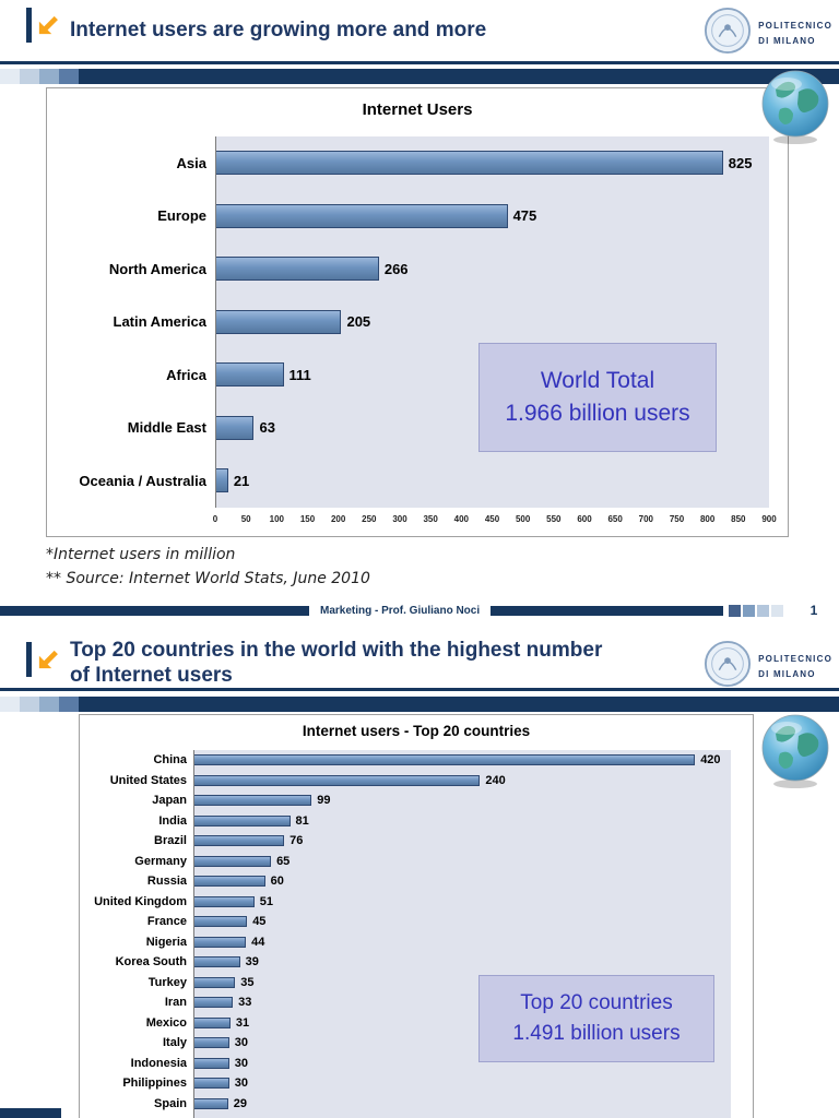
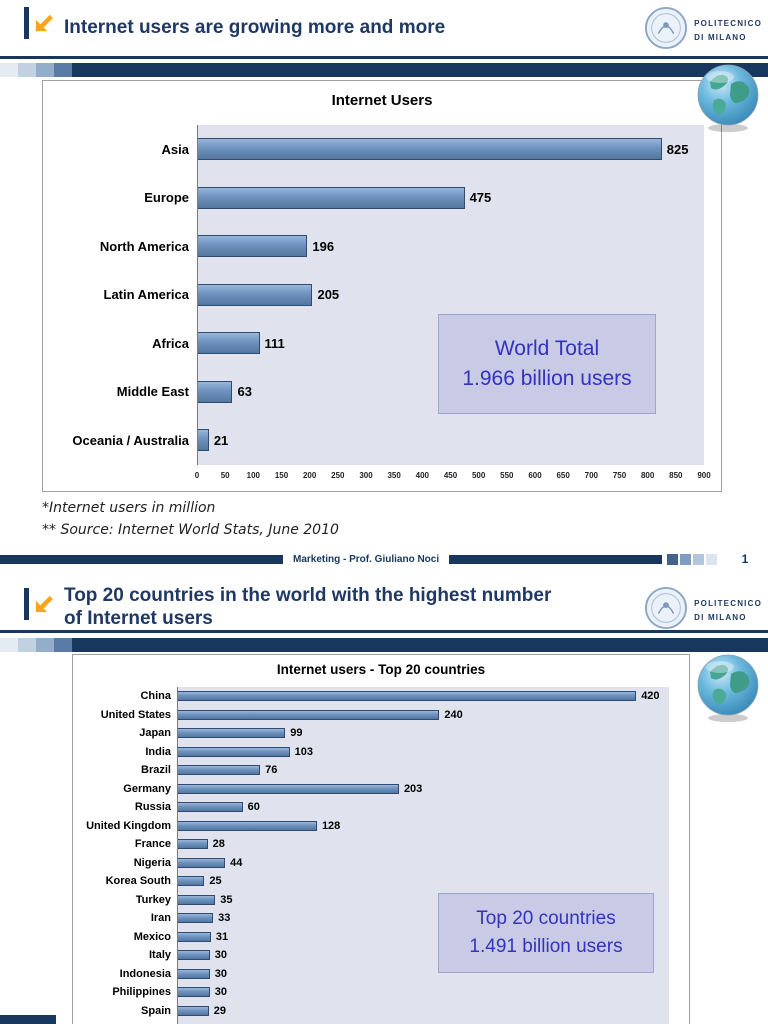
Internet Users/North America: 266 -> 196
Internet users - Top 20 countries/India: 81 -> 103
Internet users - Top 20 countries/Germany: 65 -> 203
Internet users - Top 20 countries/United Kingdom: 51 -> 128
Internet users - Top 20 countries/France: 45 -> 28
Internet users - Top 20 countries/Korea South: 39 -> 25
